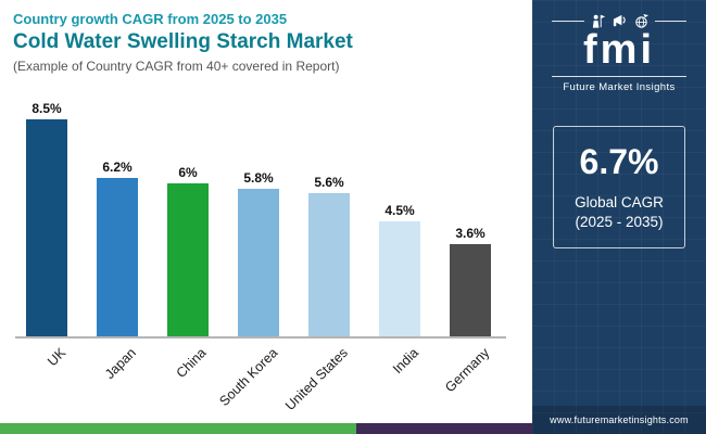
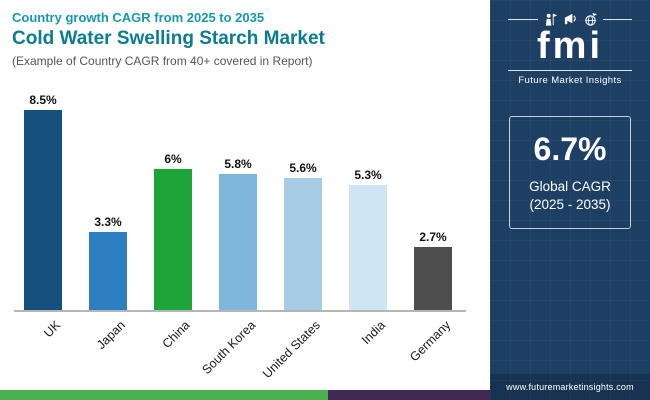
Japan: 6.2% -> 3.3%
India: 4.5% -> 5.3%
Germany: 3.6% -> 2.7%
